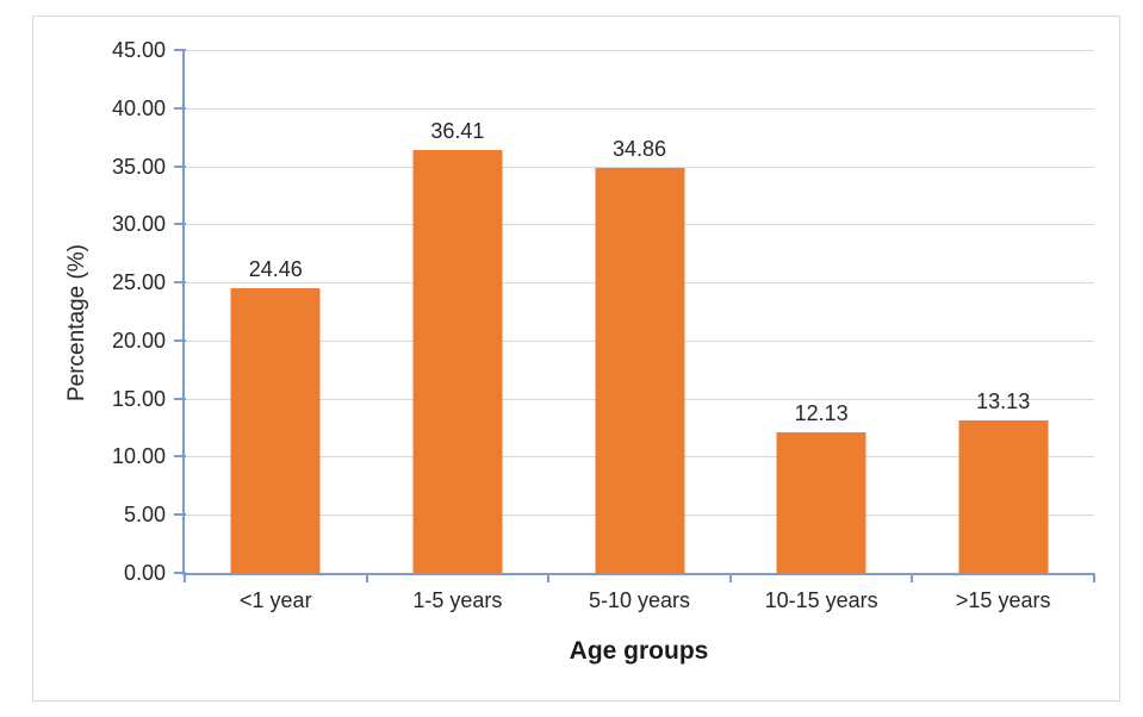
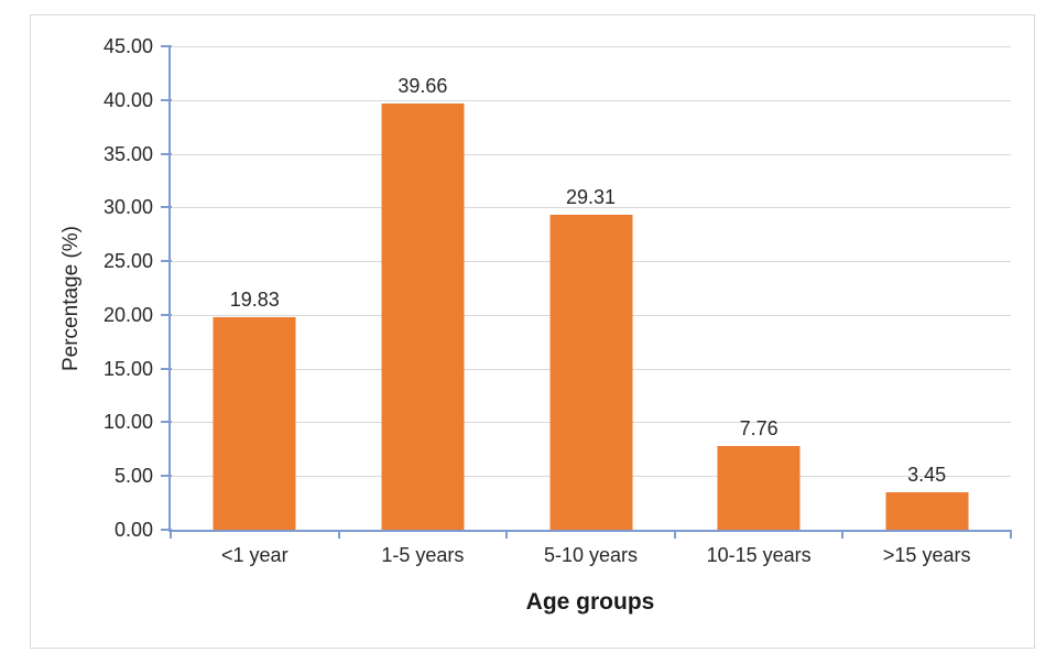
<1 year: 24.46 -> 19.83
1-5 years: 36.41 -> 39.66
5-10 years: 34.86 -> 29.31
10-15 years: 12.13 -> 7.76
>15 years: 13.13 -> 3.45
